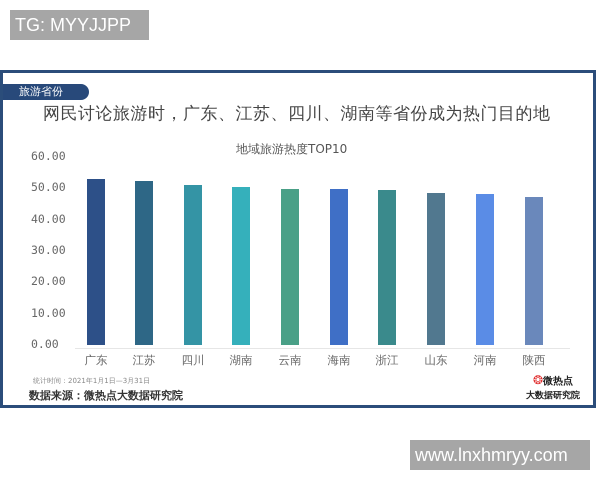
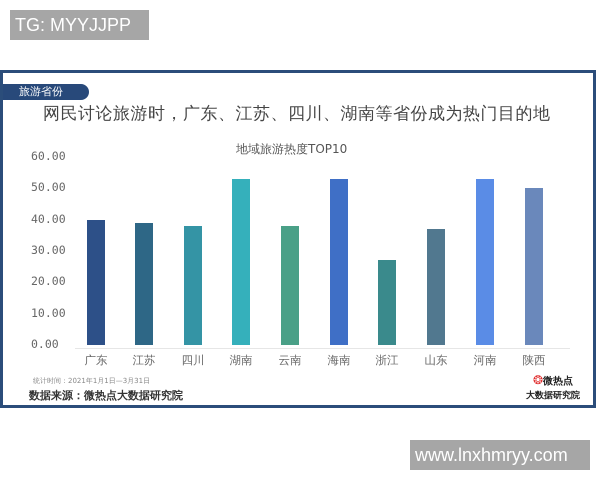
广东: 53 -> 40
江苏: 52 -> 39
四川: 51 -> 38
湖南: 50 -> 53
云南: 50 -> 38
海南: 50 -> 53
浙江: 50 -> 27
山东: 49 -> 37
河南: 48 -> 53
陕西: 47 -> 50
